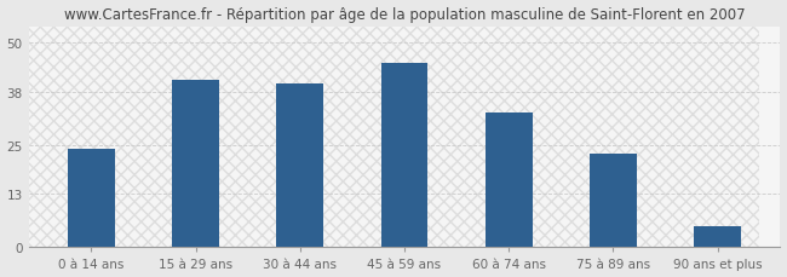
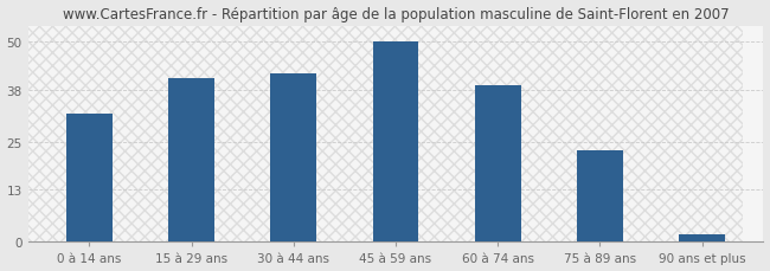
0 à 14 ans: 24 -> 32
30 à 44 ans: 40 -> 42
45 à 59 ans: 45 -> 50
60 à 74 ans: 33 -> 39
90 ans et plus: 5 -> 2
